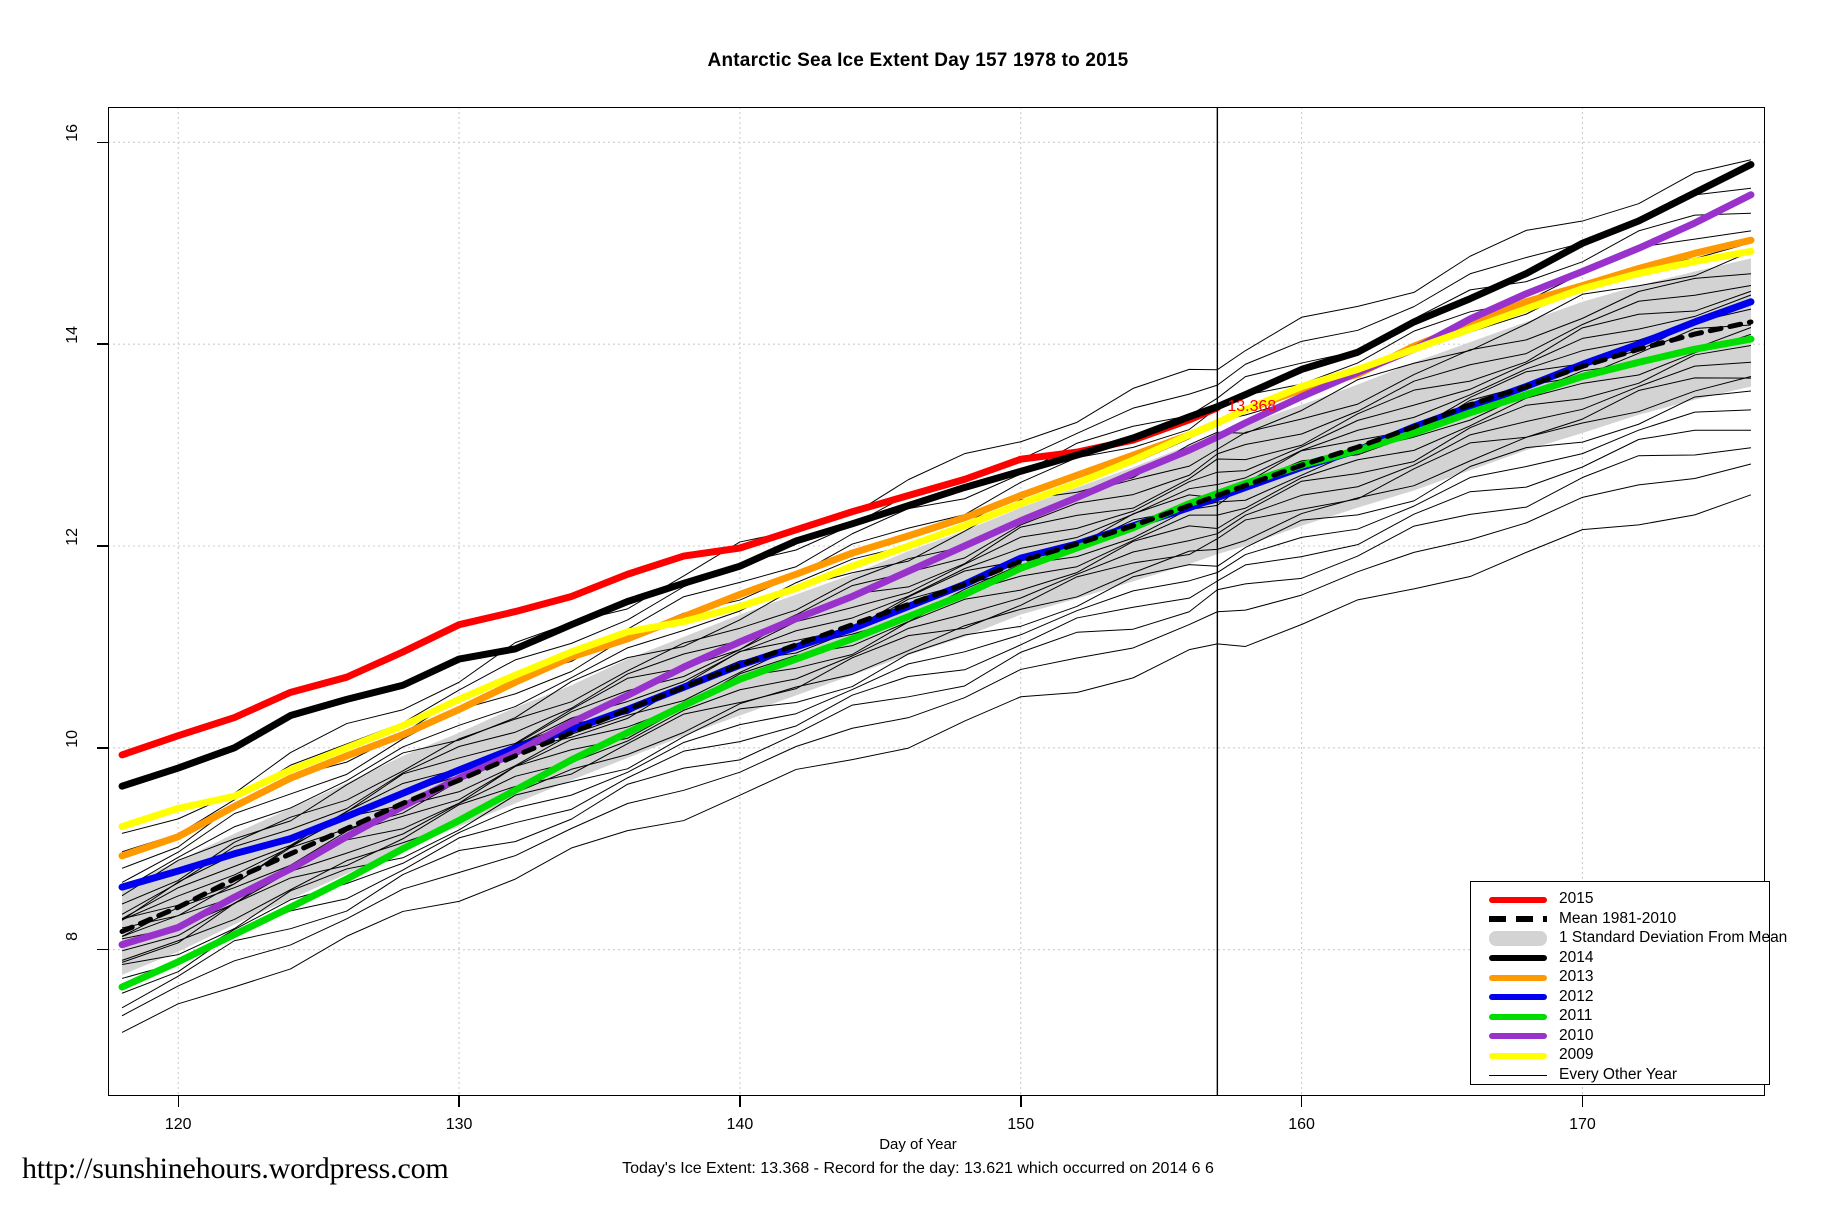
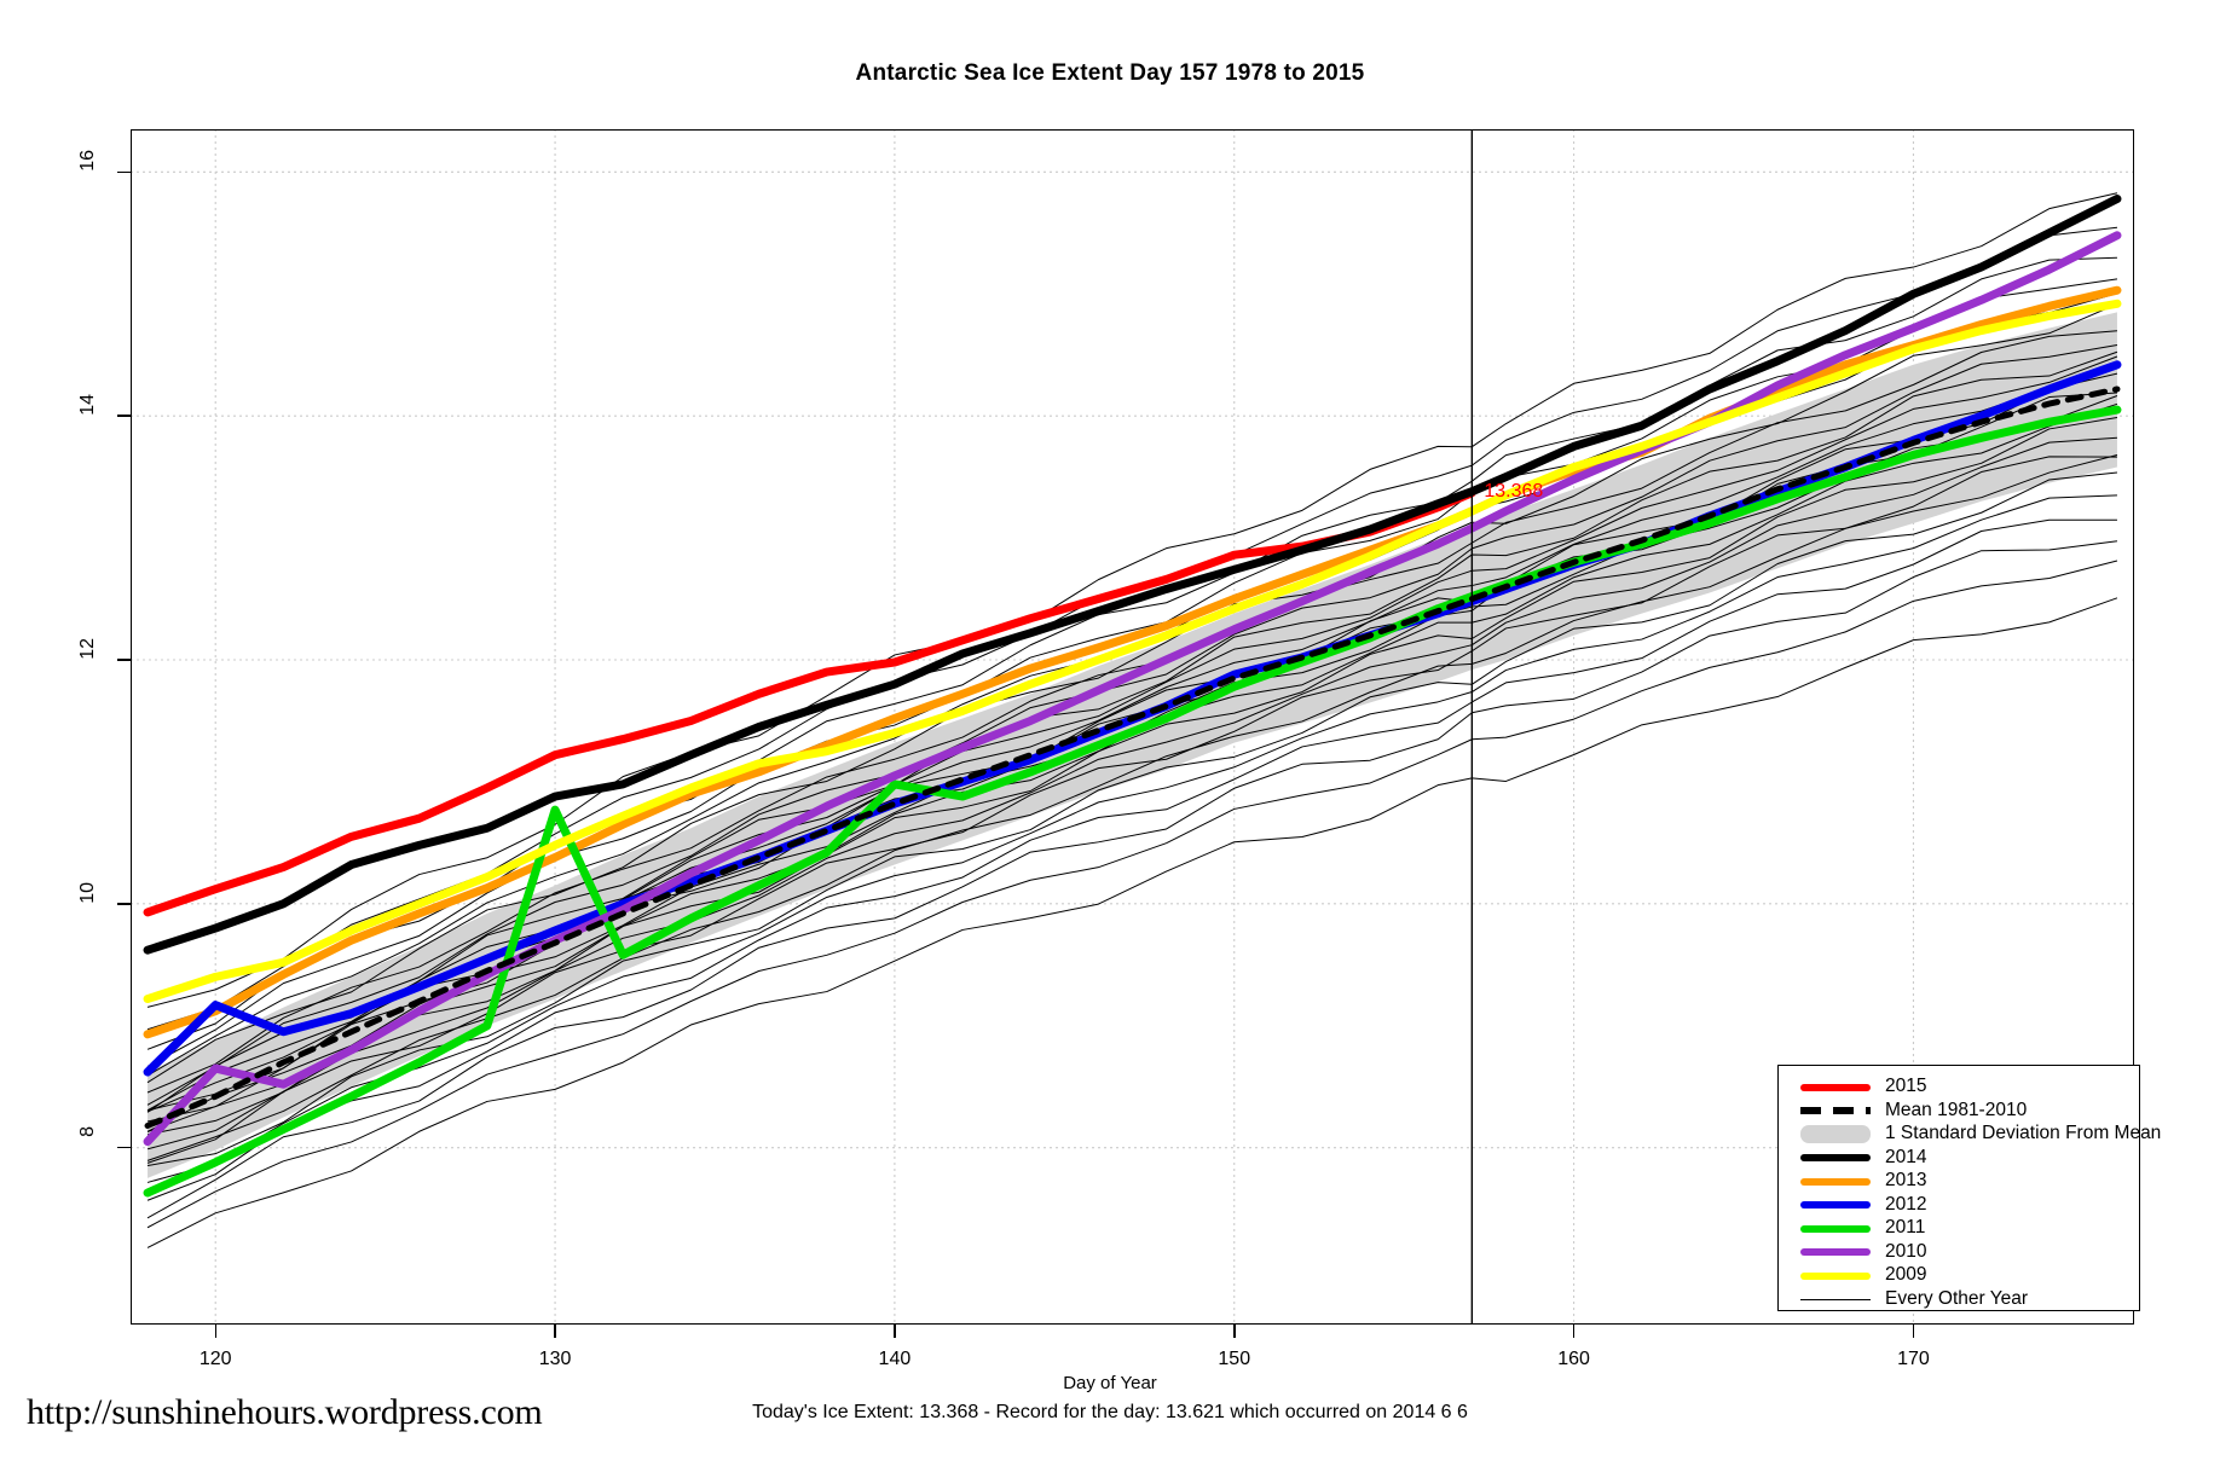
2012/120: 8.78 -> 9.17
2010/120: 8.22 -> 8.65
2011/130: 9.28 -> 10.77
2011/140: 10.68 -> 10.98
